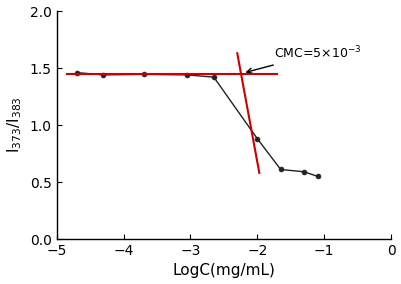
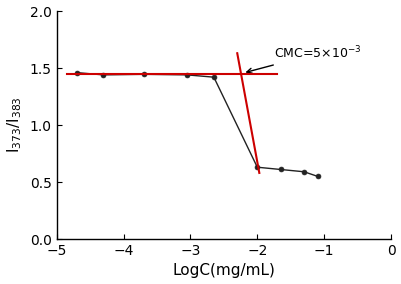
−2: 0.88 -> 0.63
